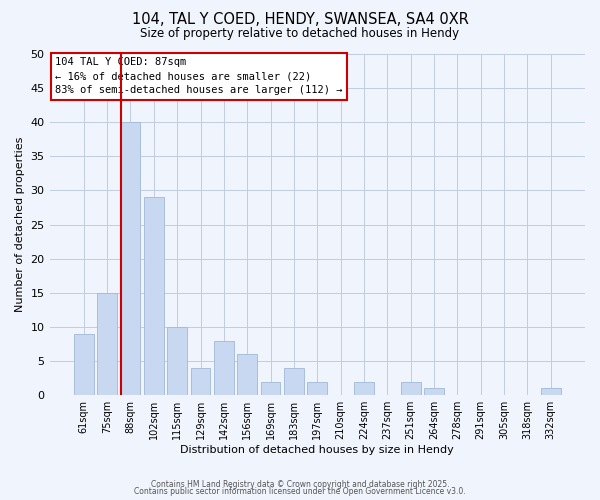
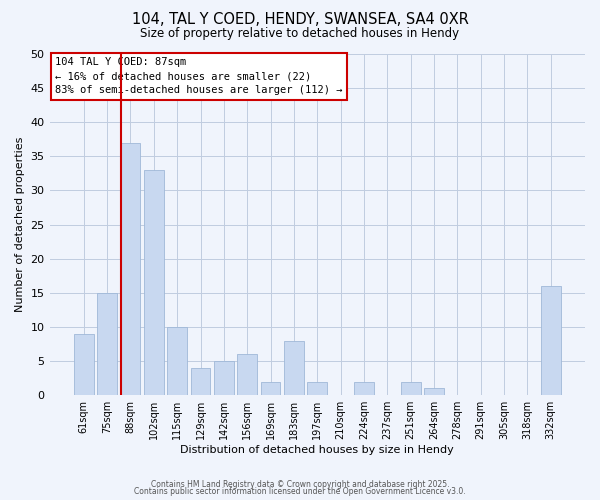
88sqm: 40 -> 37
102sqm: 29 -> 33
142sqm: 8 -> 5
183sqm: 4 -> 8
332sqm: 1 -> 16
